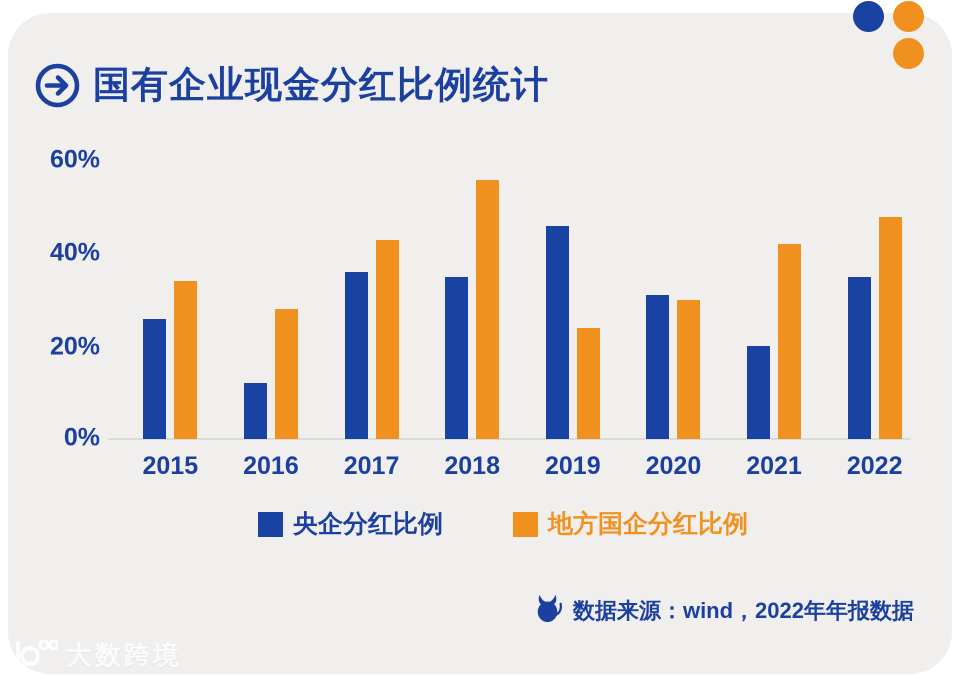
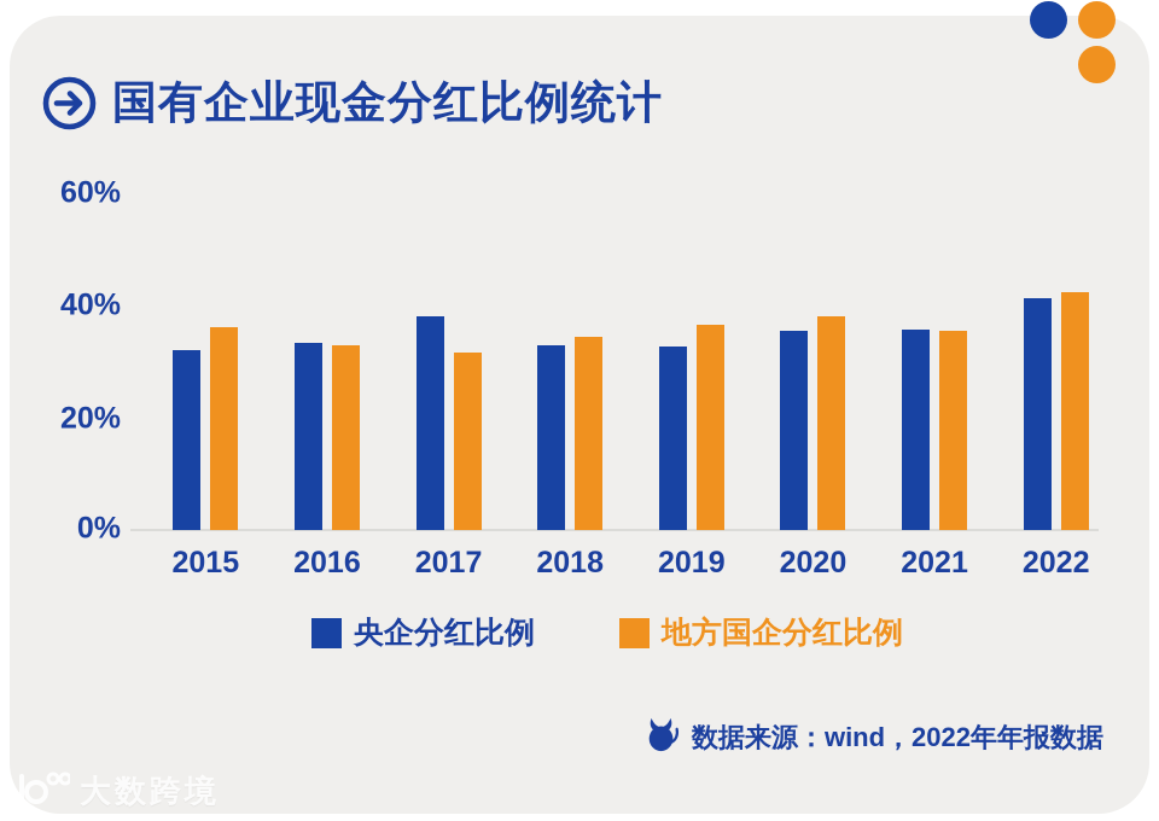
央企分红比例/2015: 26% -> 32%
地方国企分红比例/2015: 34% -> 36%
央企分红比例/2016: 12% -> 34%
地方国企分红比例/2016: 28% -> 33%
央企分红比例/2017: 36% -> 38%
地方国企分红比例/2017: 43% -> 32%
央企分红比例/2018: 35% -> 33%
地方国企分红比例/2018: 56% -> 34%
央企分红比例/2019: 46% -> 33%
地方国企分红比例/2019: 24% -> 37%
央企分红比例/2020: 31% -> 36%
地方国企分红比例/2020: 30% -> 38%
央企分红比例/2021: 20% -> 36%
地方国企分红比例/2021: 42% -> 36%
央企分红比例/2022: 35% -> 41%
地方国企分红比例/2022: 48% -> 43%
